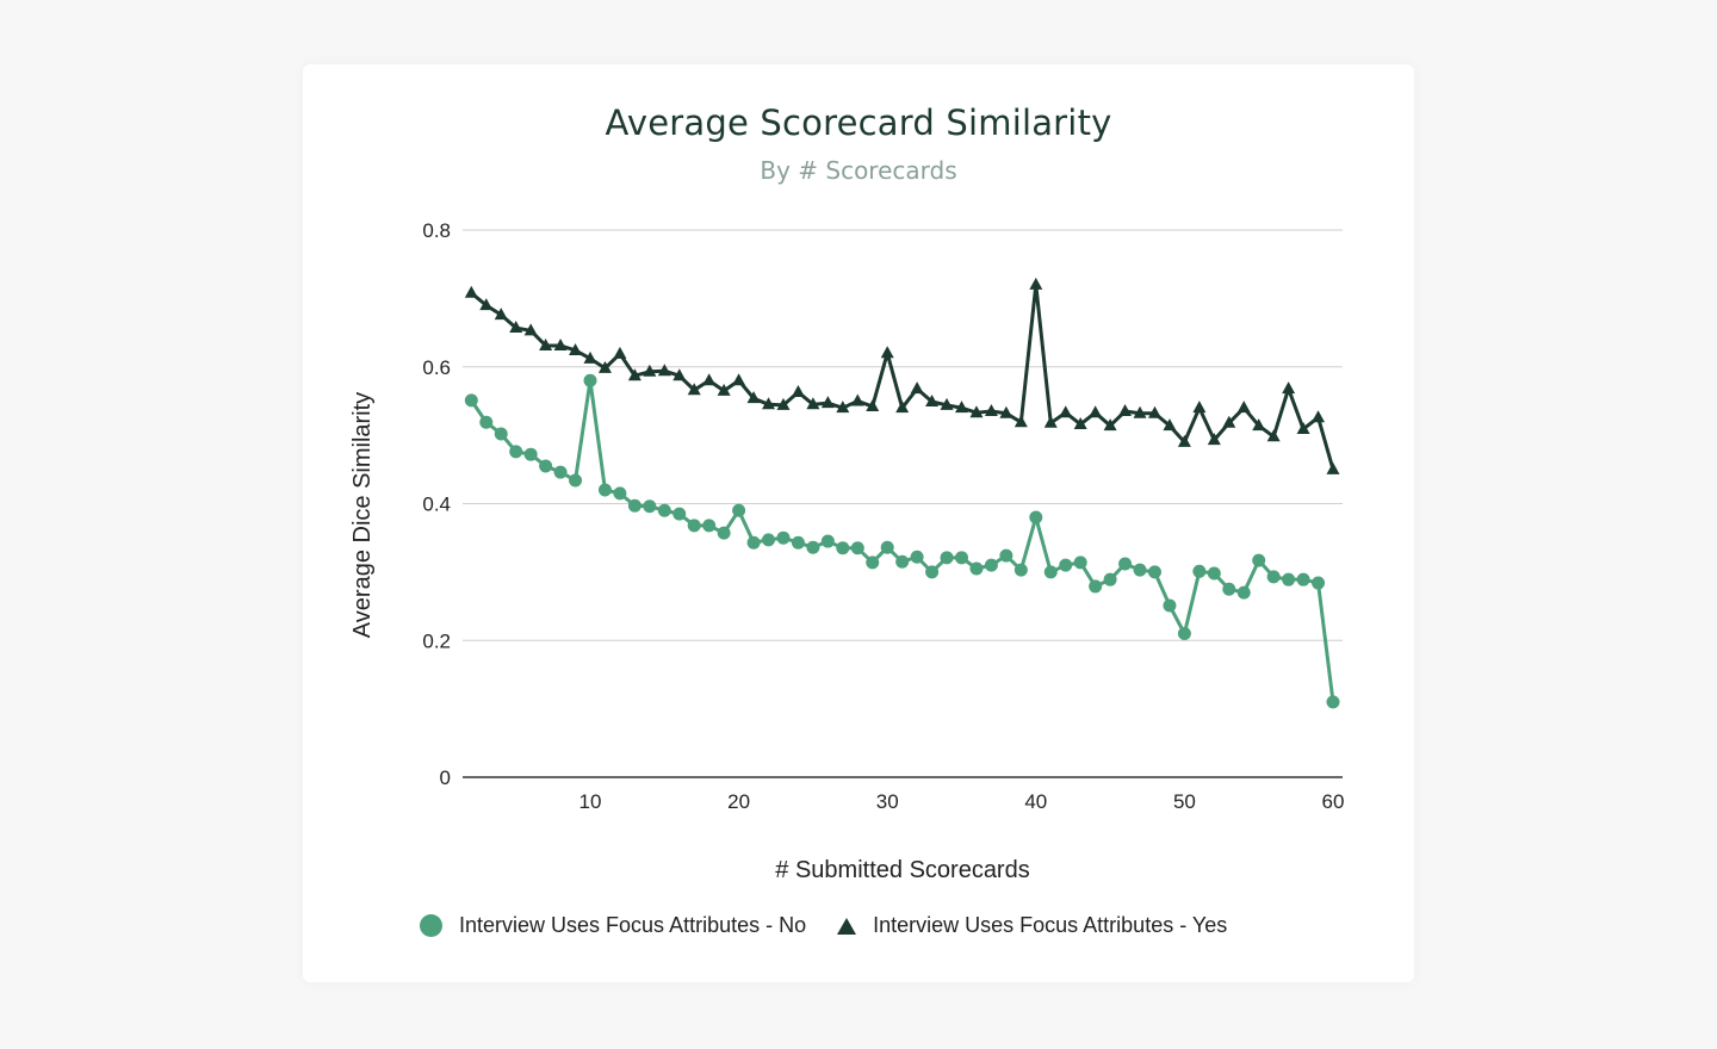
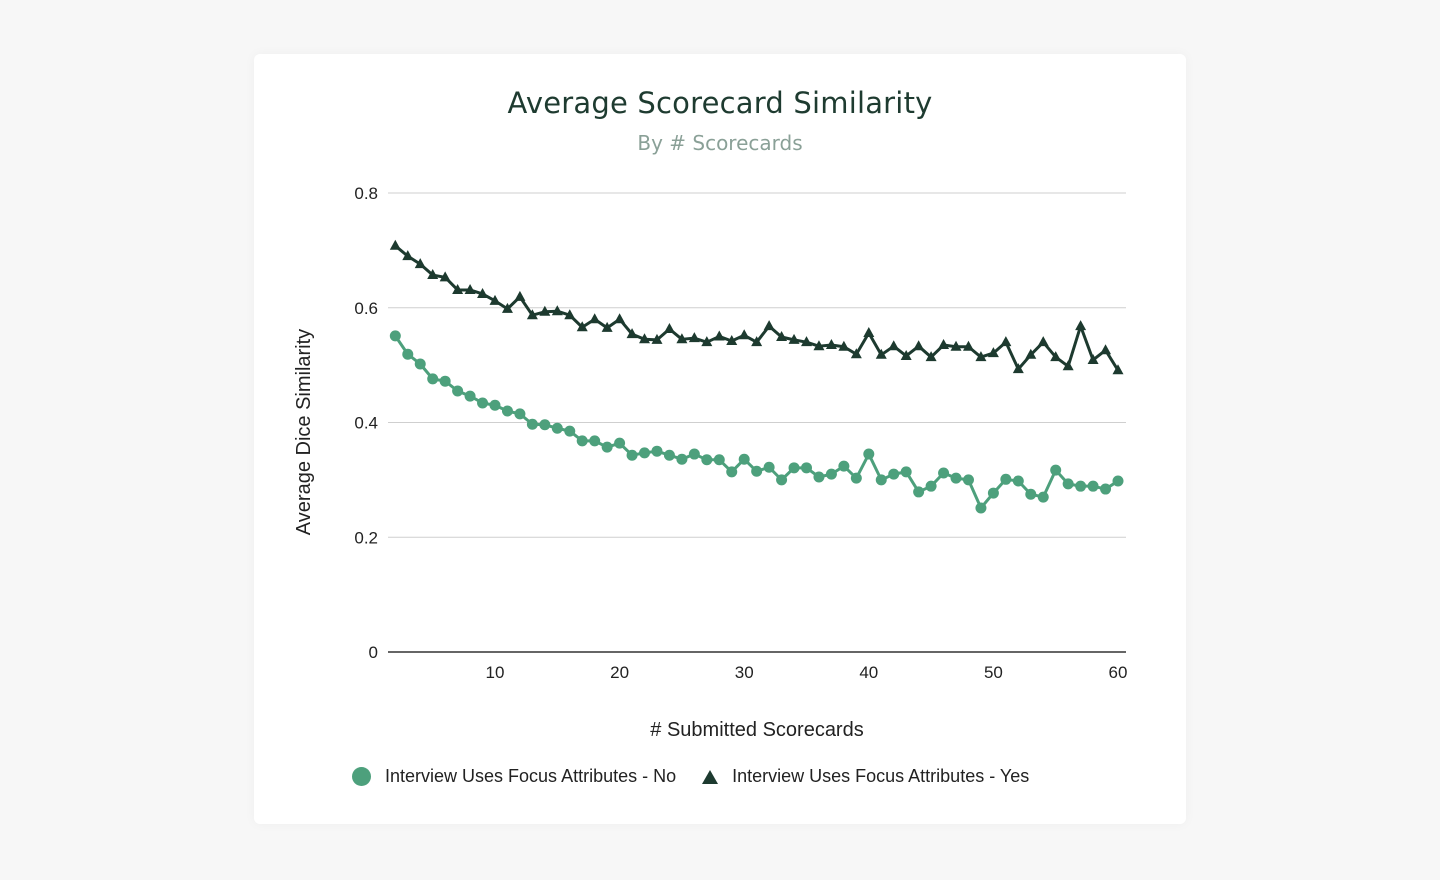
Interview Uses Focus Attributes - No/10: 0.58 -> 0.43
Interview Uses Focus Attributes - No/20: 0.39 -> 0.36
Interview Uses Focus Attributes - Yes/30: 0.62 -> 0.55
Interview Uses Focus Attributes - No/40: 0.38 -> 0.34
Interview Uses Focus Attributes - Yes/40: 0.72 -> 0.56
Interview Uses Focus Attributes - No/50: 0.21 -> 0.28
Interview Uses Focus Attributes - Yes/50: 0.49 -> 0.52
Interview Uses Focus Attributes - No/60: 0.11 -> 0.30
Interview Uses Focus Attributes - Yes/60: 0.45 -> 0.49
